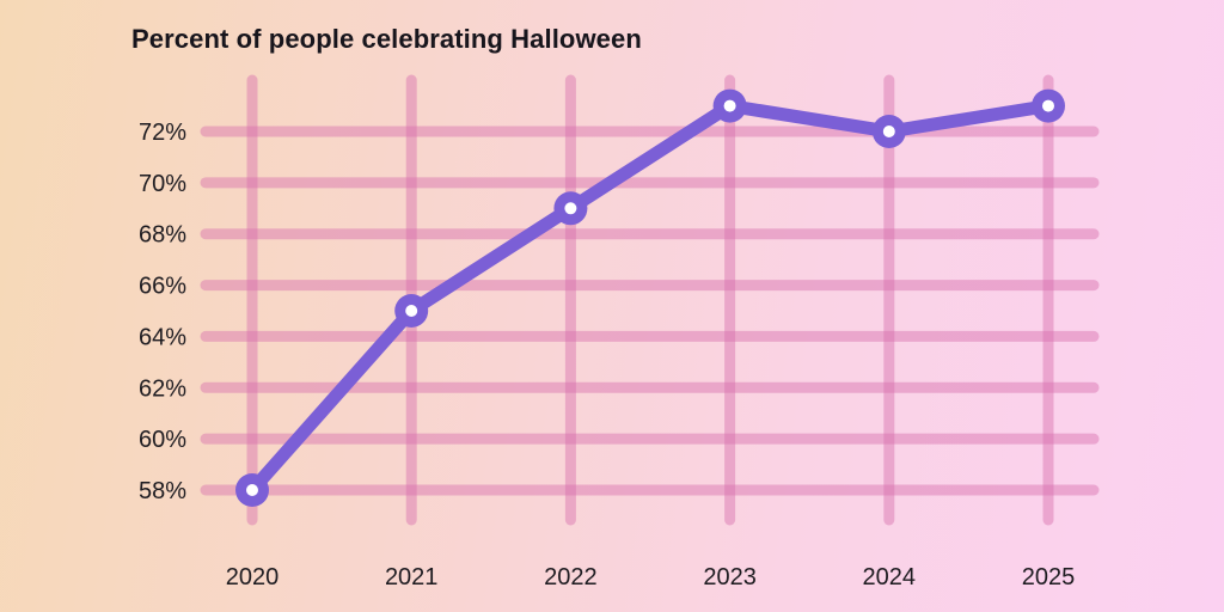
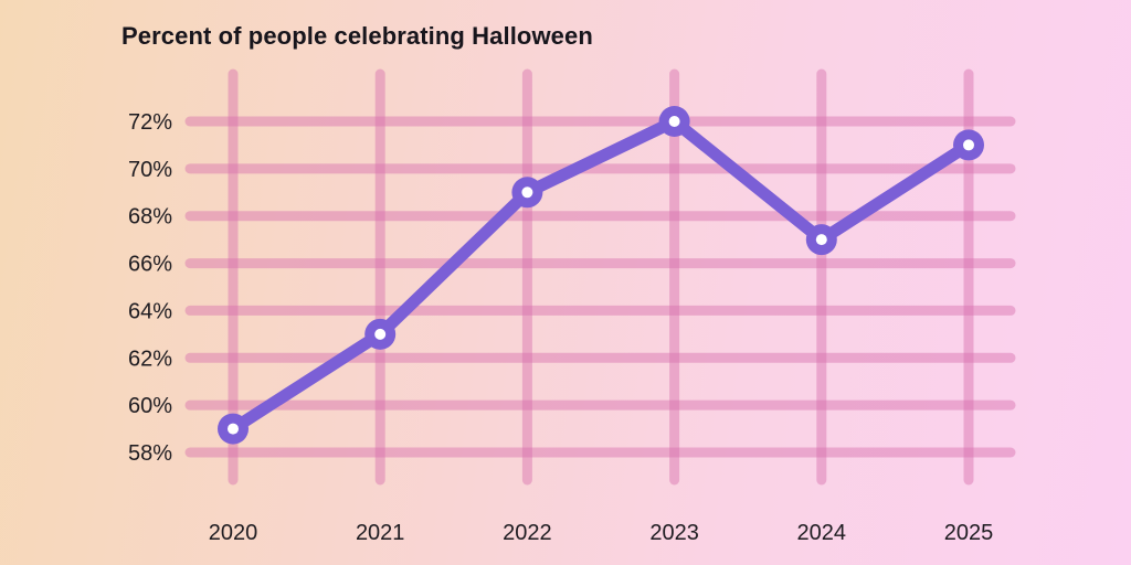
2020: 58% -> 59%
2021: 65% -> 63%
2023: 73% -> 72%
2024: 72% -> 67%
2025: 73% -> 71%
